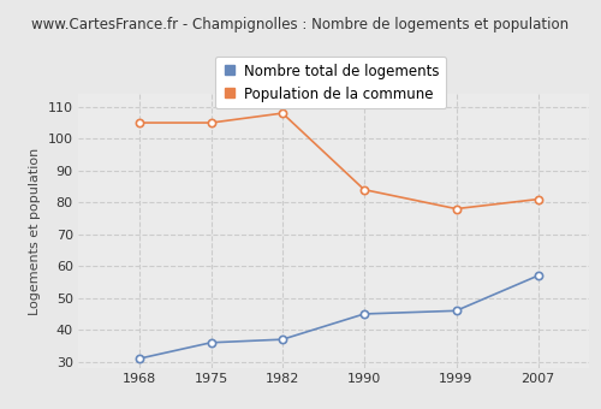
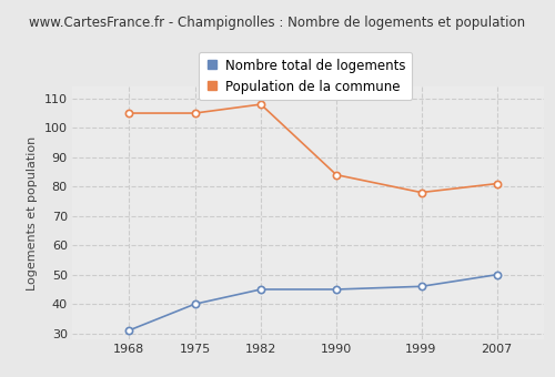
Nombre total de logements/1975: 36 -> 40
Nombre total de logements/1982: 37 -> 45
Nombre total de logements/2007: 57 -> 50
